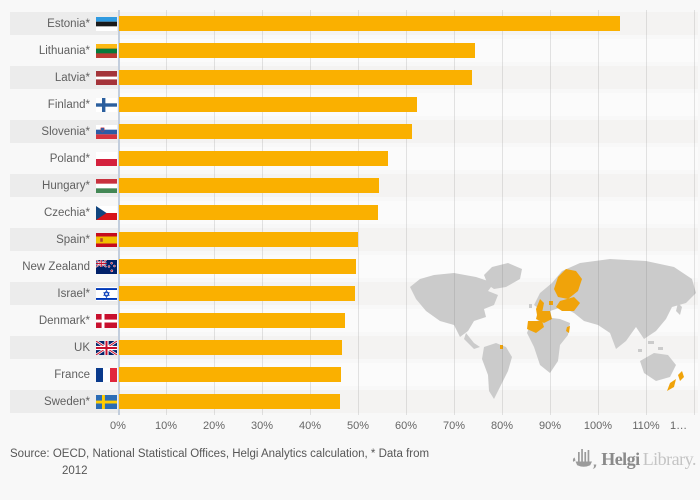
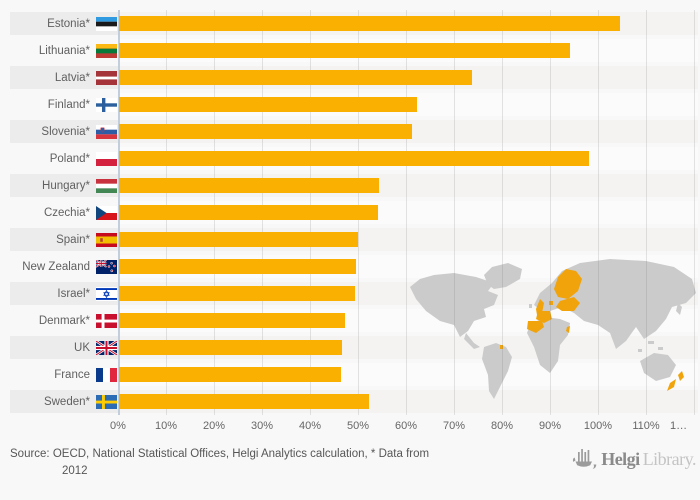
Lithuania*: 74% -> 94%
Poland*: 56% -> 98%
Sweden*: 46% -> 52%
